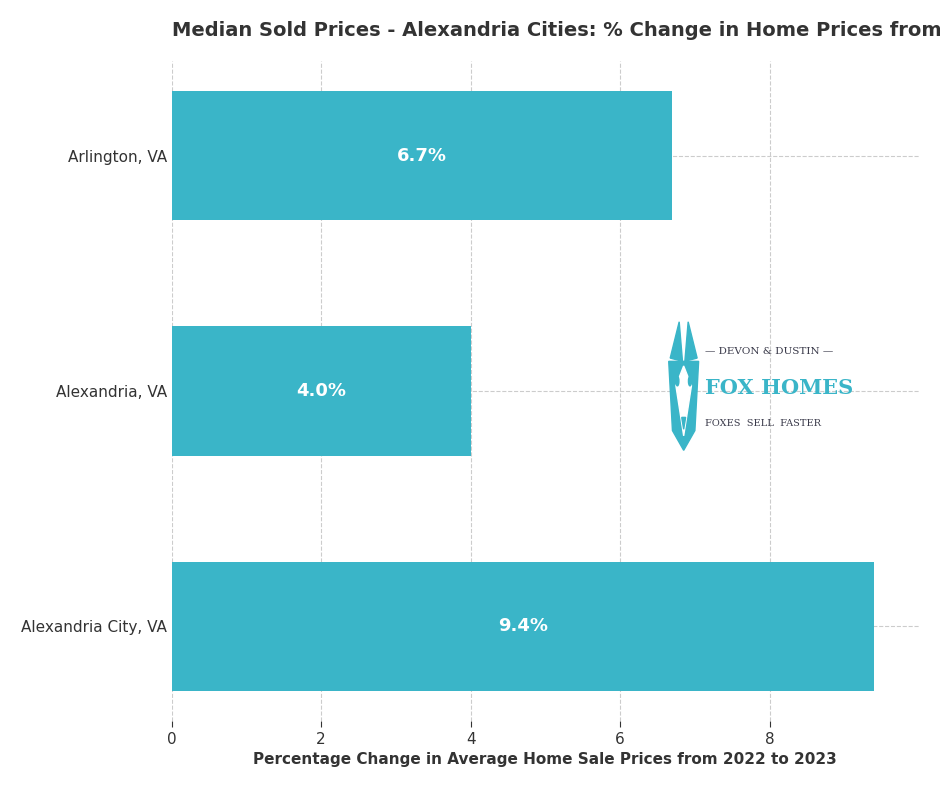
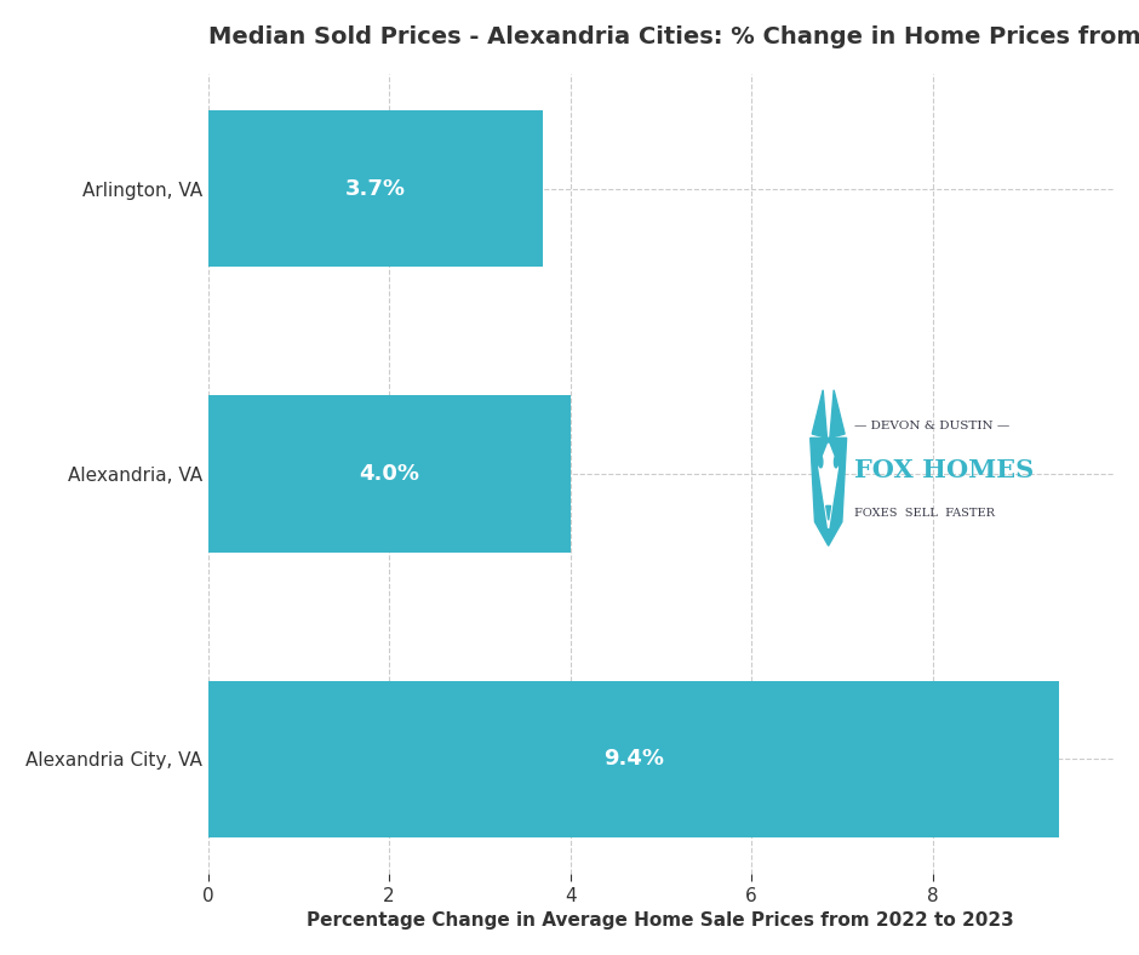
Arlington, VA: 6.7% -> 3.7%
